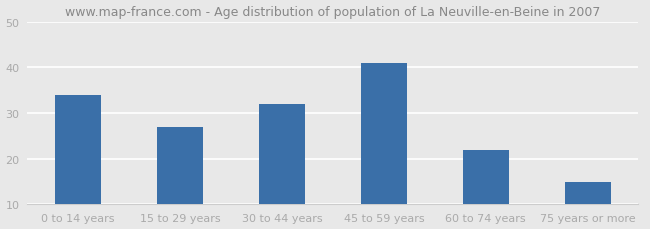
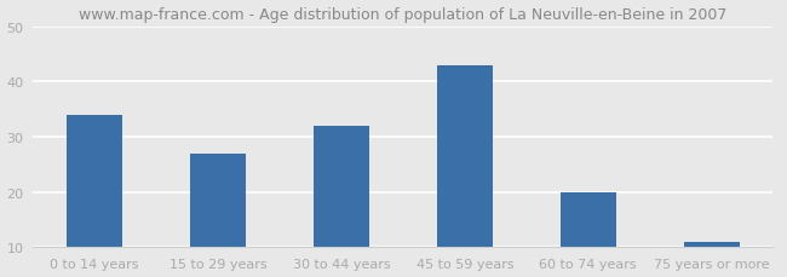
45 to 59 years: 41 -> 43
60 to 74 years: 22 -> 20
75 years or more: 15 -> 11
